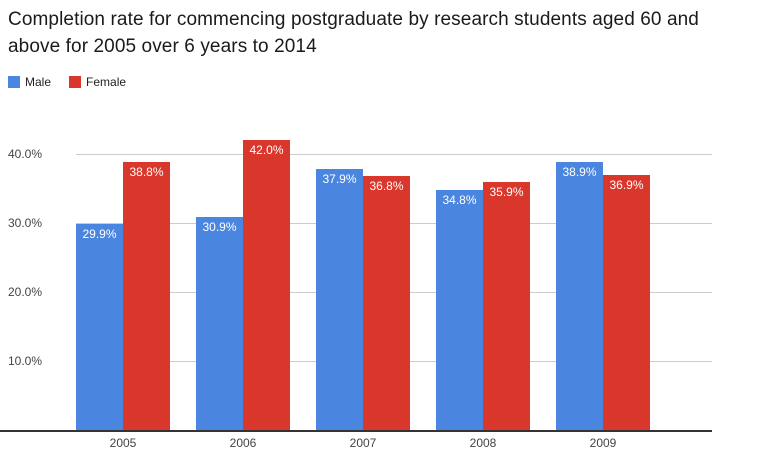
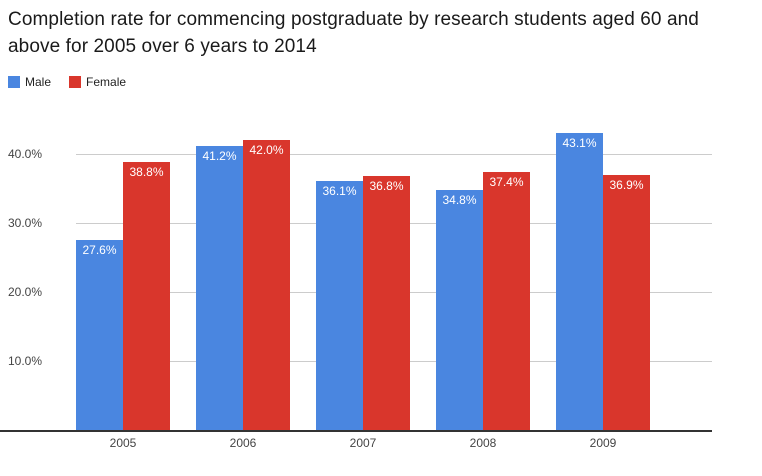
Male/2005: 29.9% -> 27.6%
Male/2006: 30.9% -> 41.2%
Male/2007: 37.9% -> 36.1%
Female/2008: 35.9% -> 37.4%
Male/2009: 38.9% -> 43.1%
